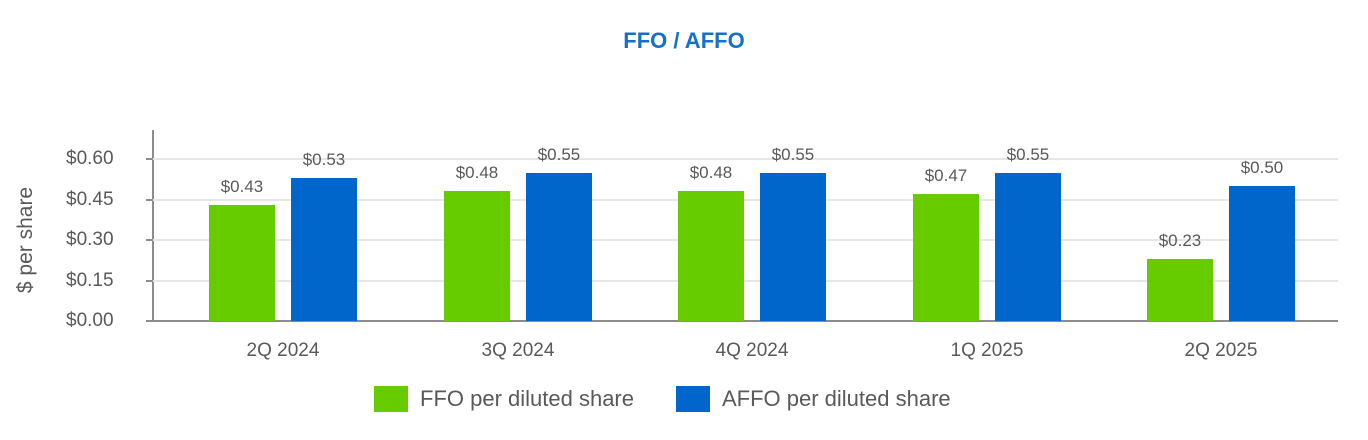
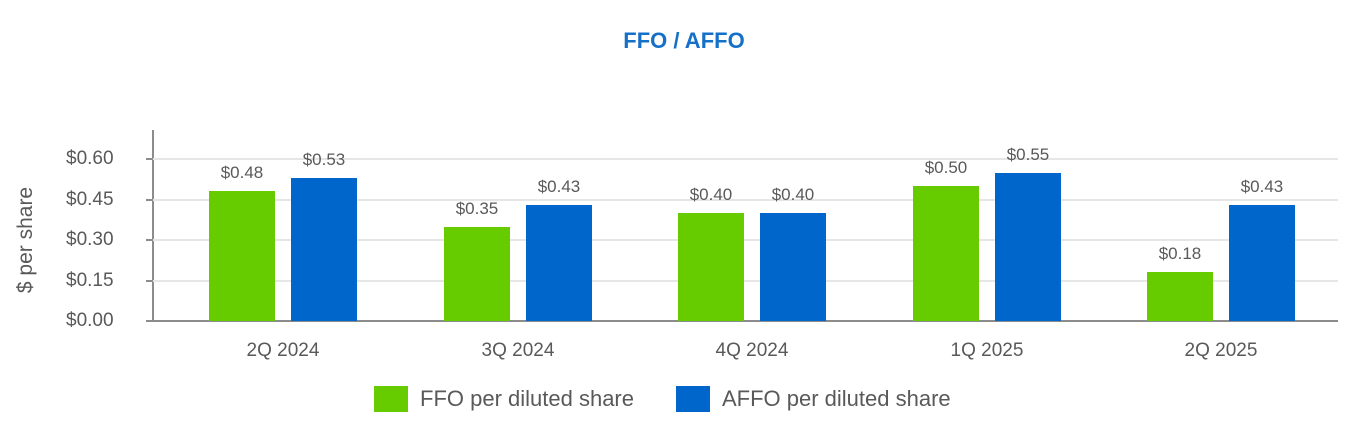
FFO per diluted share/2Q 2024: $0.43 -> $0.48
FFO per diluted share/3Q 2024: $0.48 -> $0.35
AFFO per diluted share/3Q 2024: $0.55 -> $0.43
FFO per diluted share/4Q 2024: $0.48 -> $0.40
AFFO per diluted share/4Q 2024: $0.55 -> $0.40
FFO per diluted share/1Q 2025: $0.47 -> $0.50
FFO per diluted share/2Q 2025: $0.23 -> $0.18
AFFO per diluted share/2Q 2025: $0.50 -> $0.43
